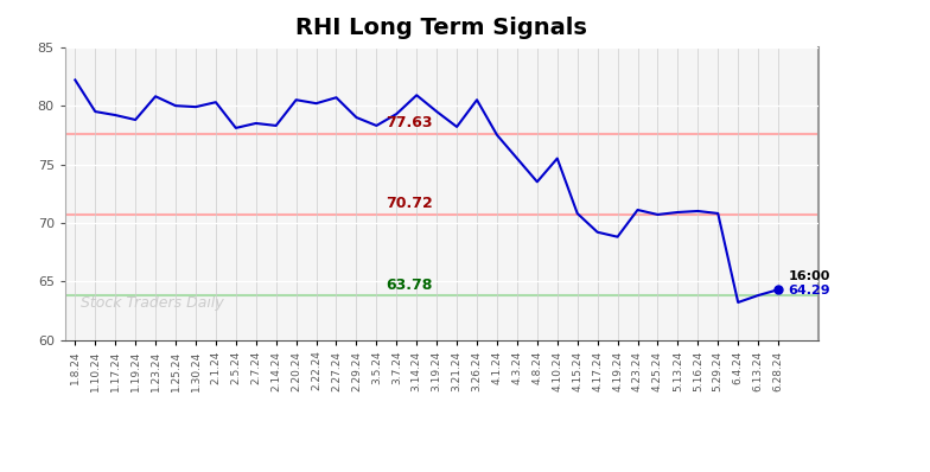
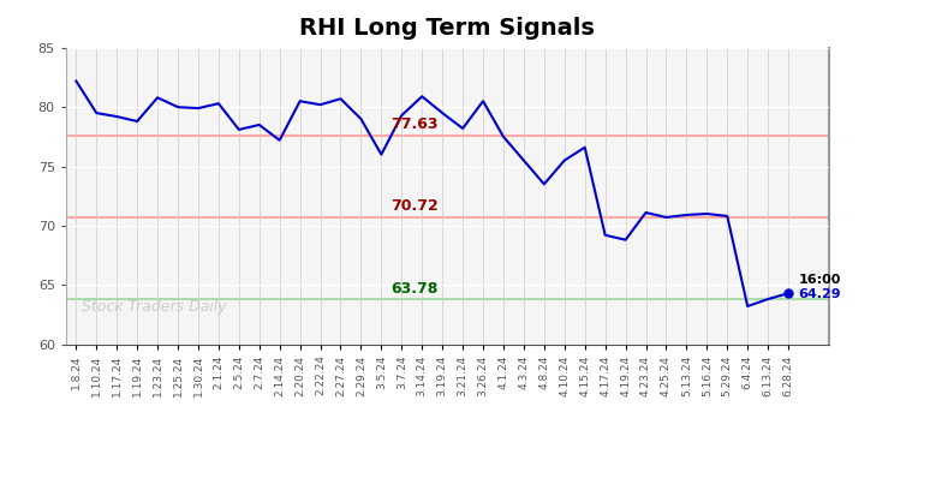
2.14.24: 78.3 -> 77.2
3.5.24: 78.3 -> 76.0
4.15.24: 70.8 -> 76.6
